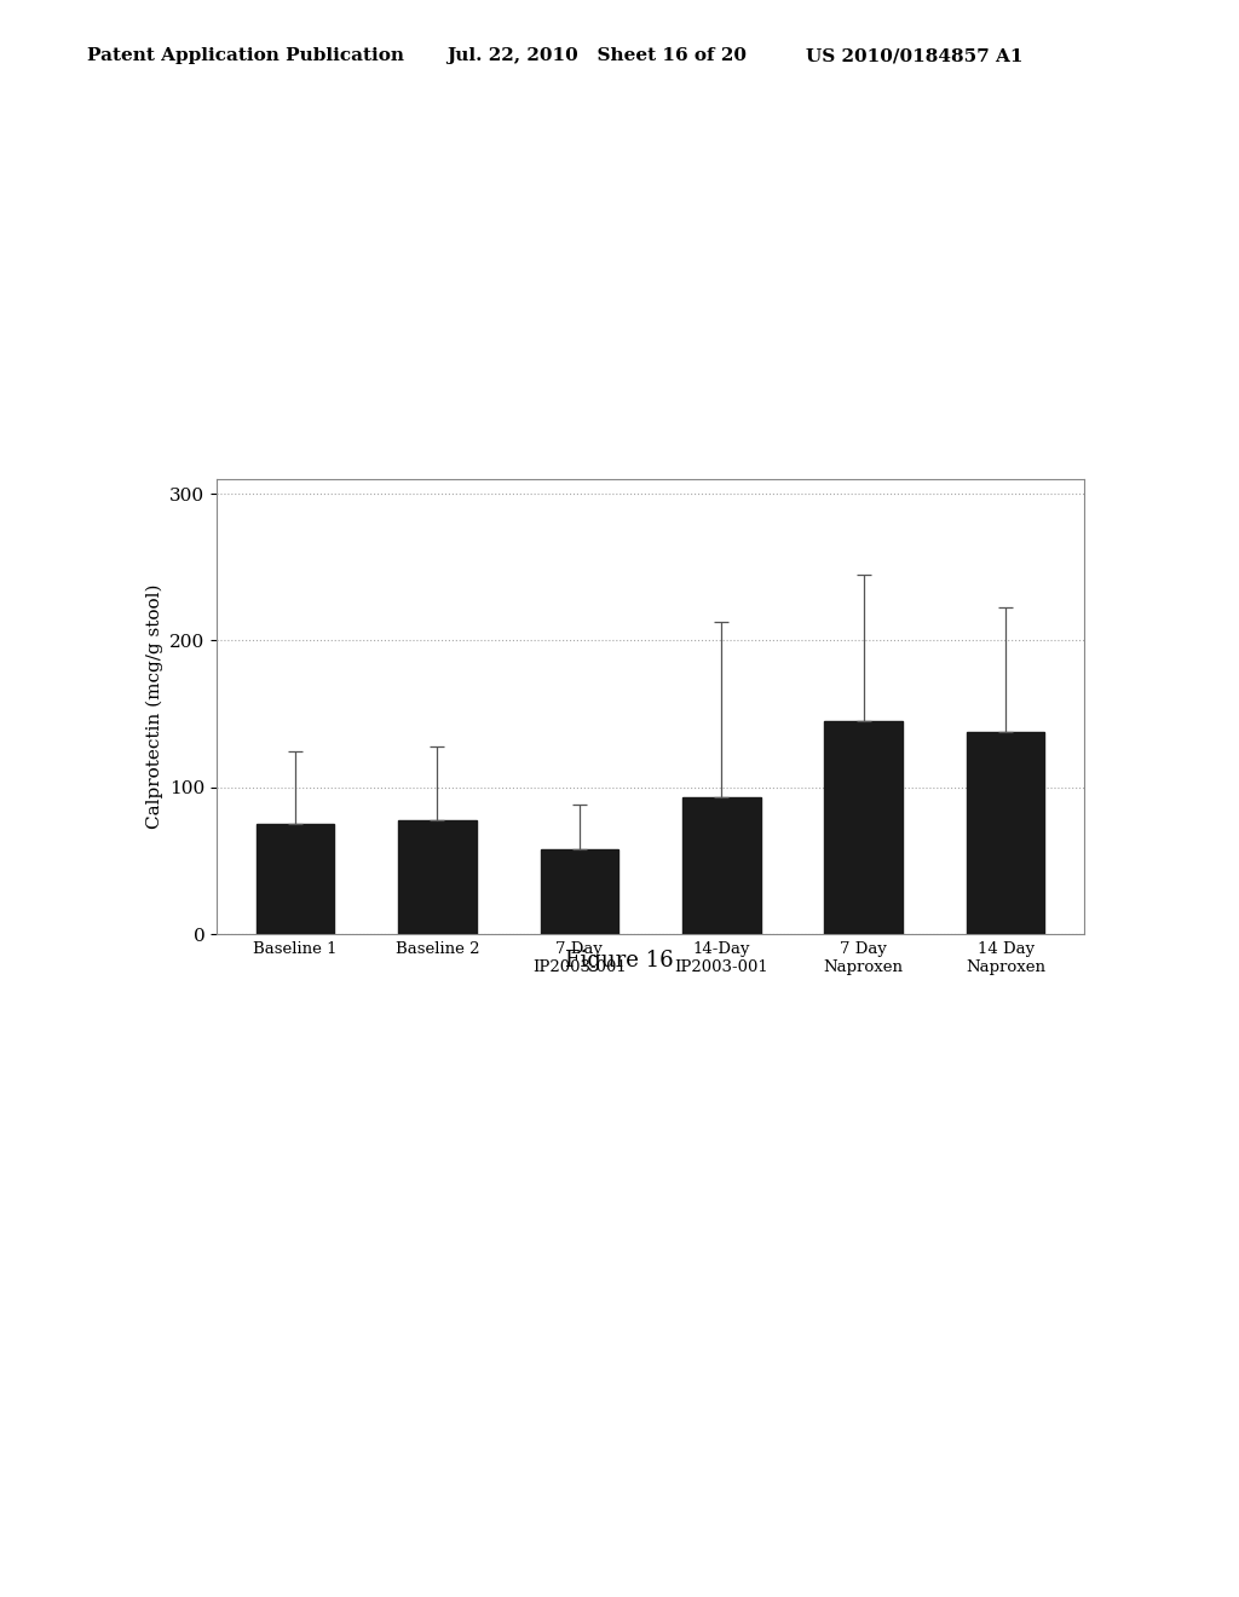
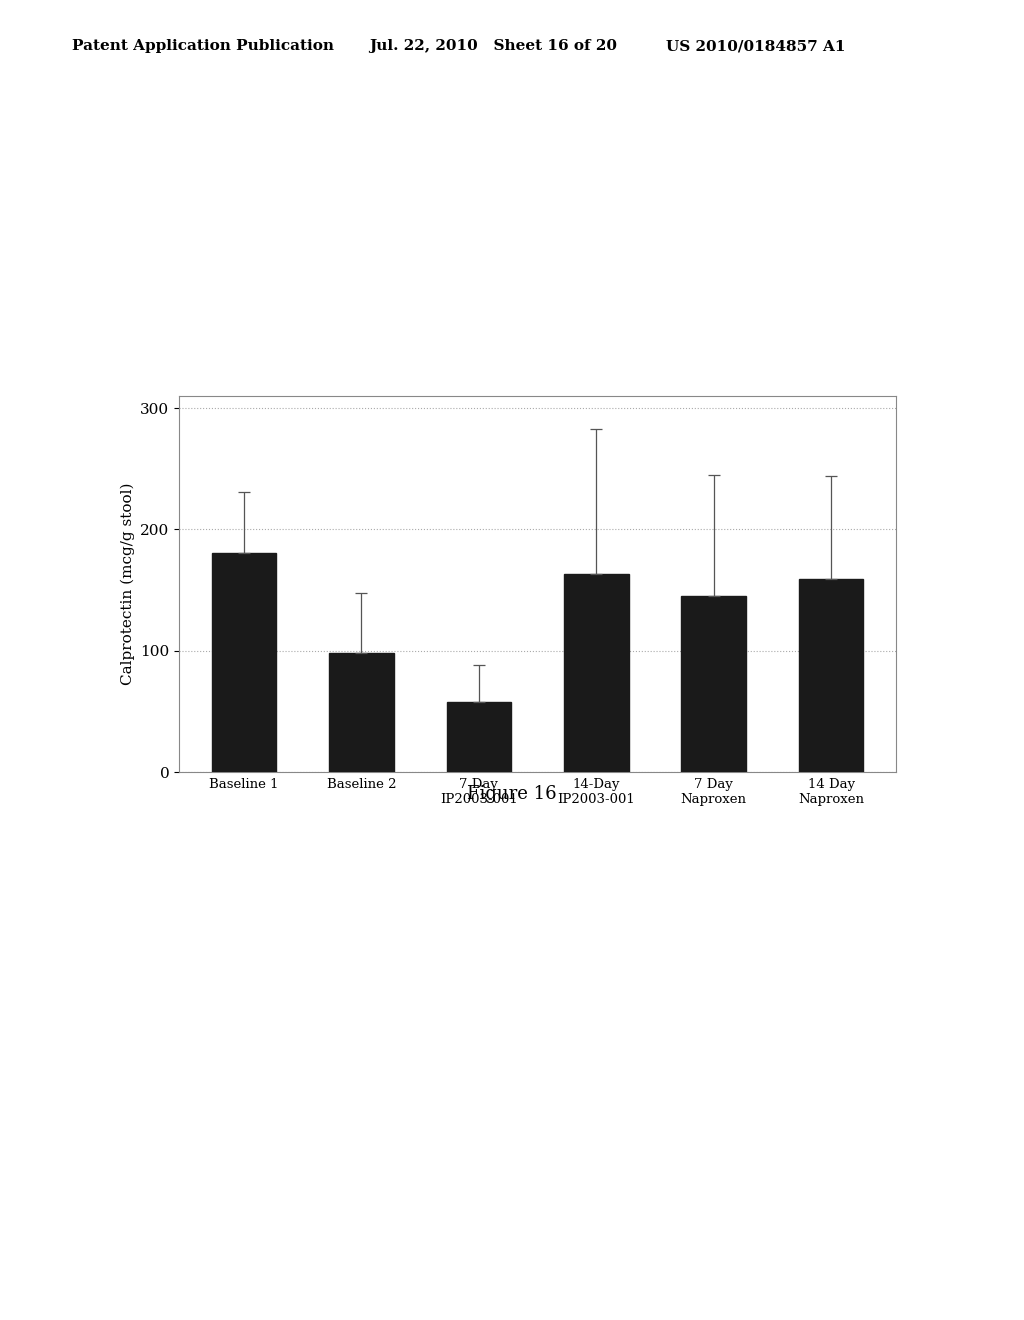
Baseline 1: 75 -> 181
Baseline 2: 78 -> 98
14-Day IP2003-001: 93 -> 163
14 Day Naproxen: 138 -> 159
